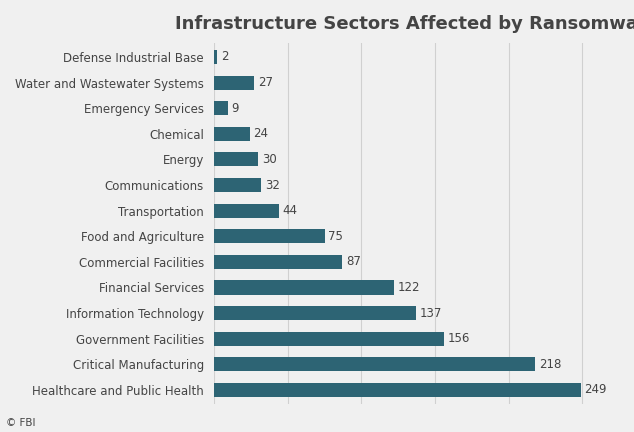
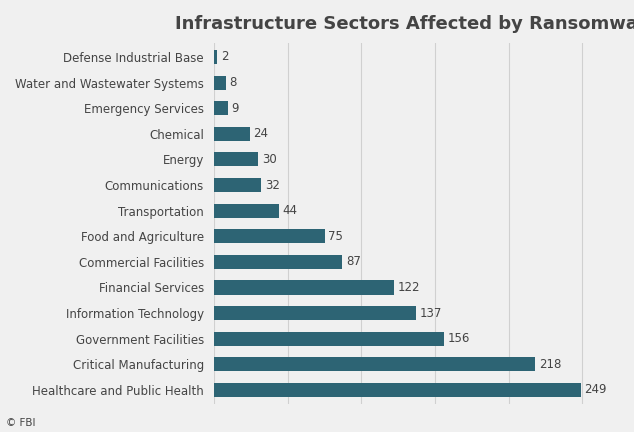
Water and Wastewater Systems: 27 -> 8
